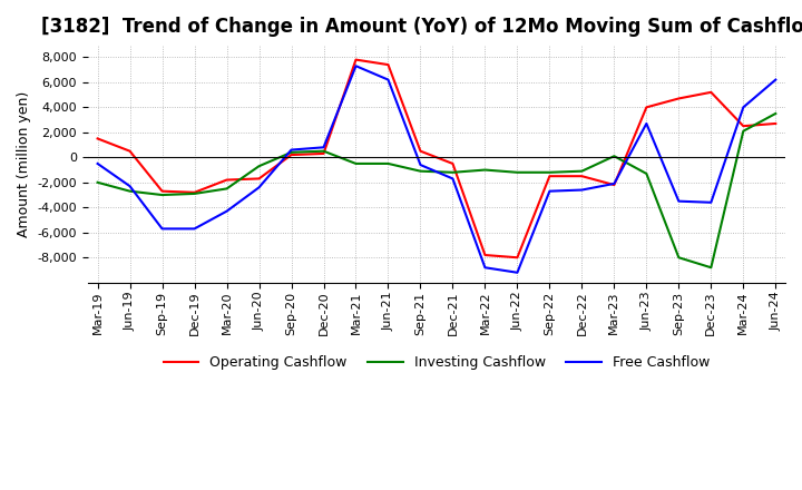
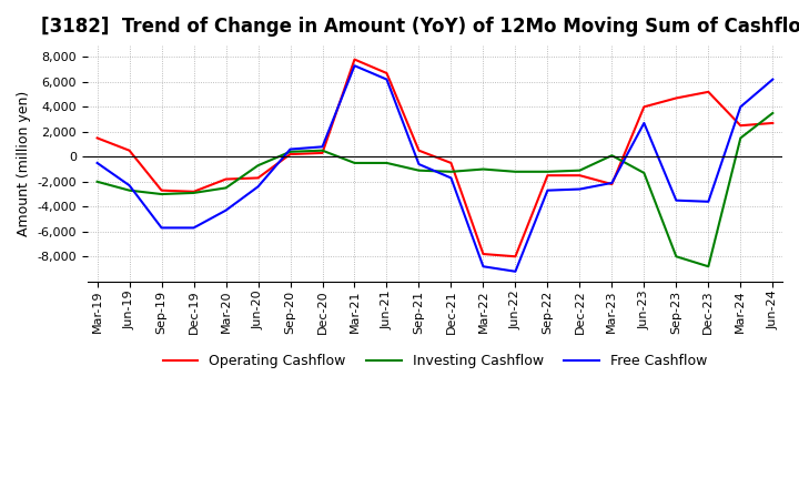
Operating Cashflow/Jun-21: 7,400 -> 6,700
Investing Cashflow/Mar-24: 2,100 -> 1,500
